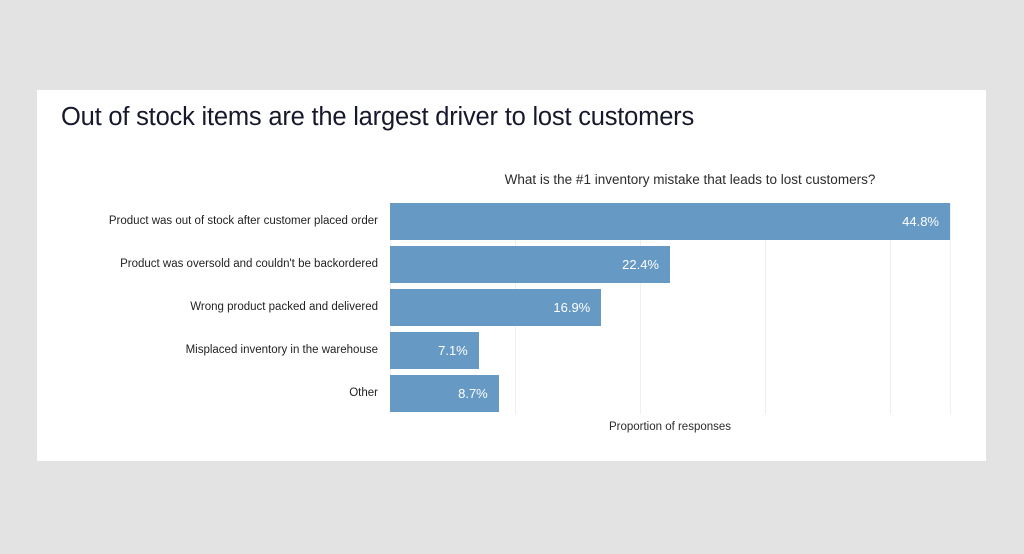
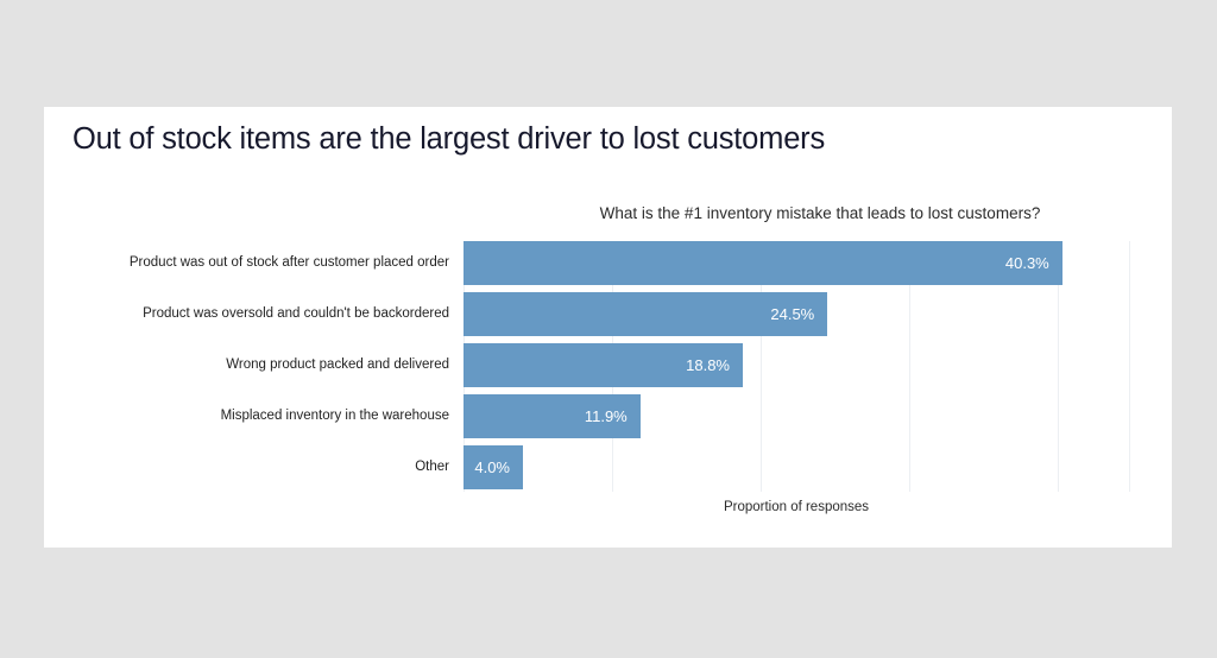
Product was out of stock after customer placed order: 44.8% -> 40.3%
Product was oversold and couldn't be backordered: 22.4% -> 24.5%
Wrong product packed and delivered: 16.9% -> 18.8%
Misplaced inventory in the warehouse: 7.1% -> 11.9%
Other: 8.7% -> 4.0%
